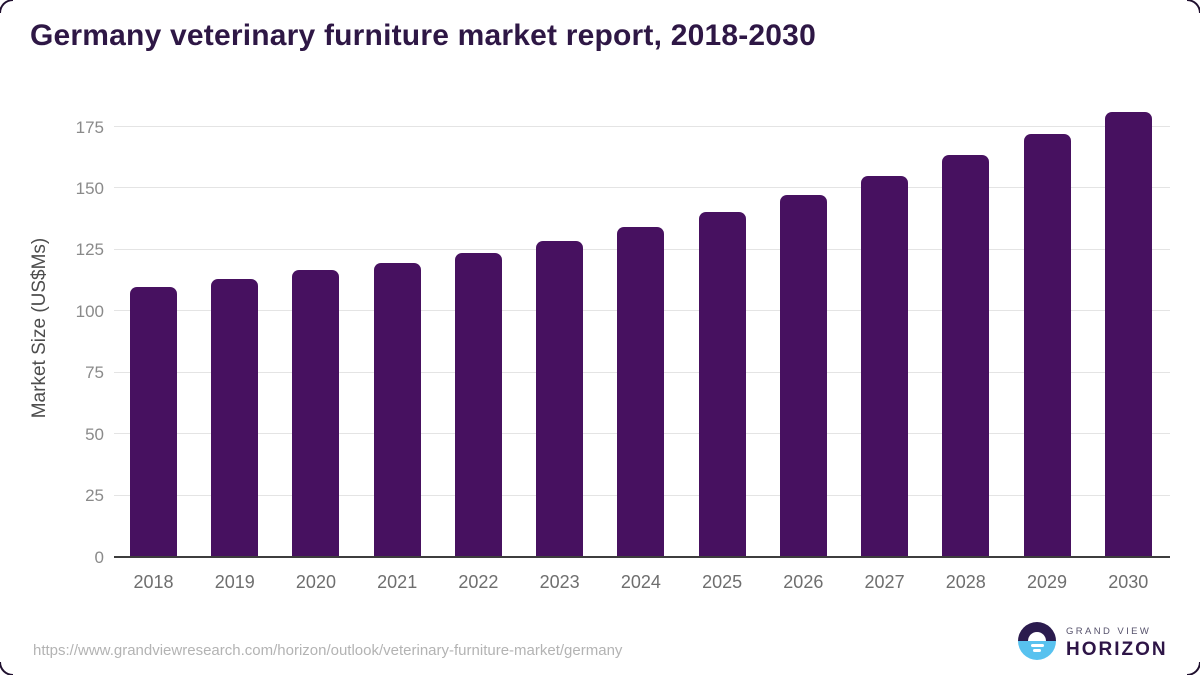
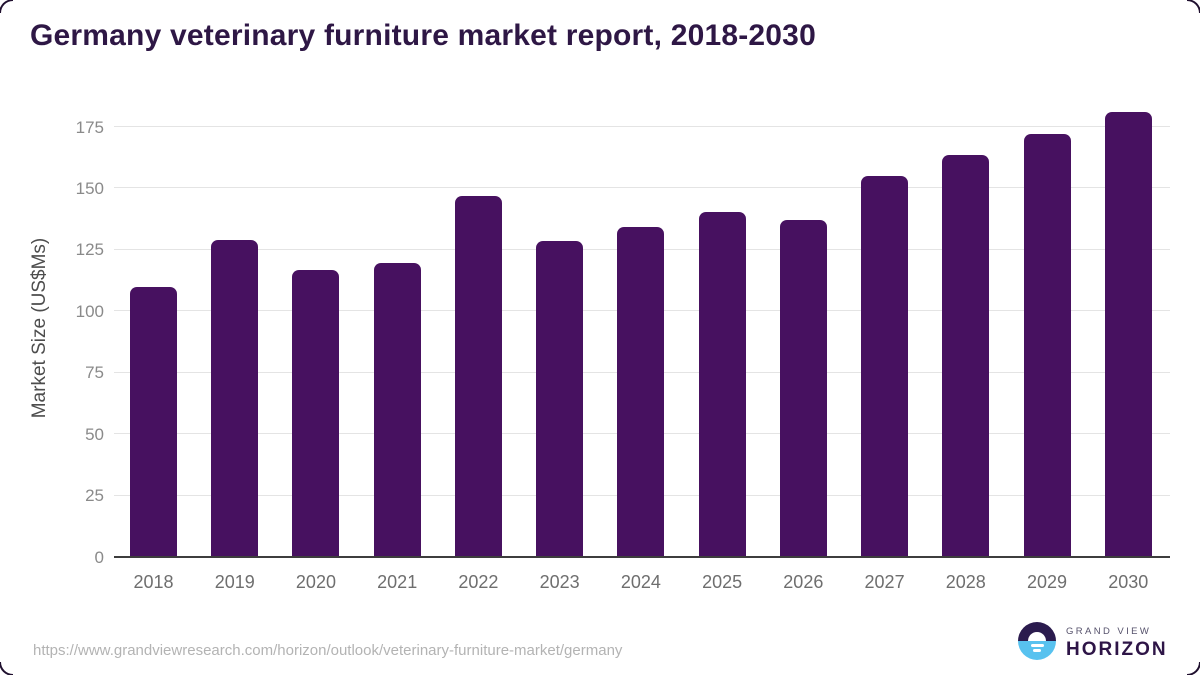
2019: 113 -> 129
2022: 124 -> 147
2026: 147 -> 137
